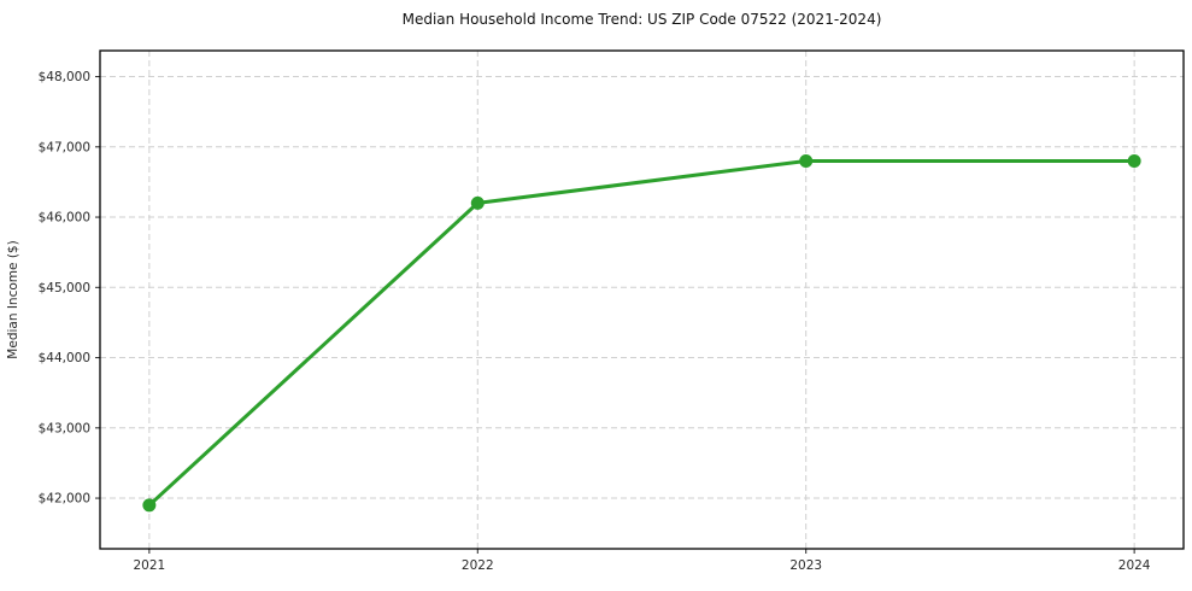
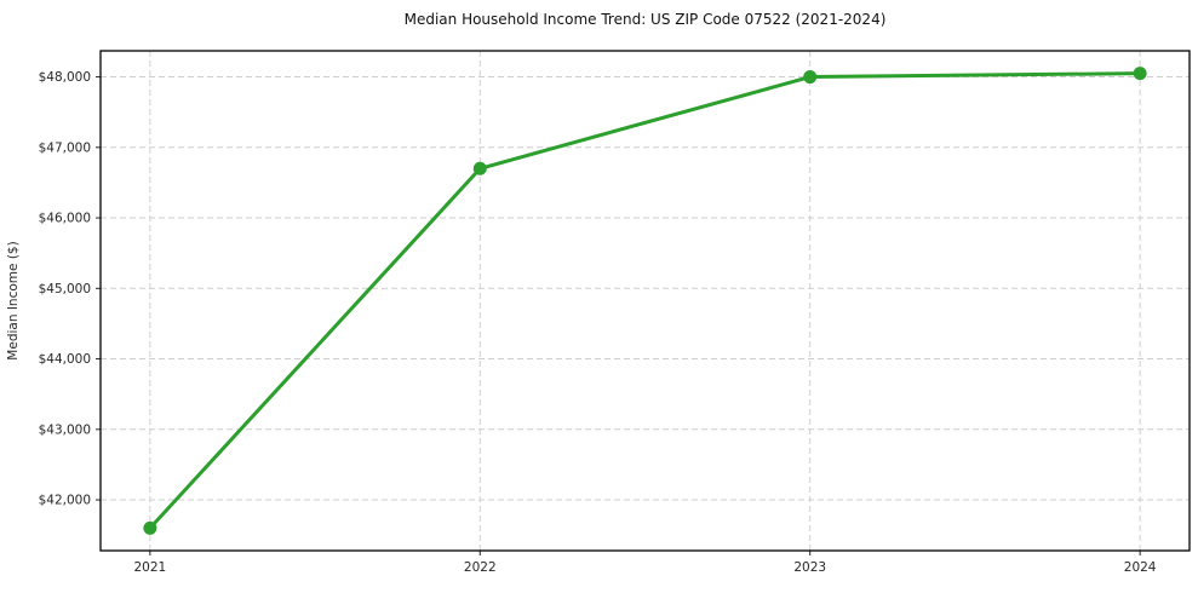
2021: $41900 -> $41600
2022: $46200 -> $46700
2023: $46800 -> $48000
2024: $46800 -> $48000
